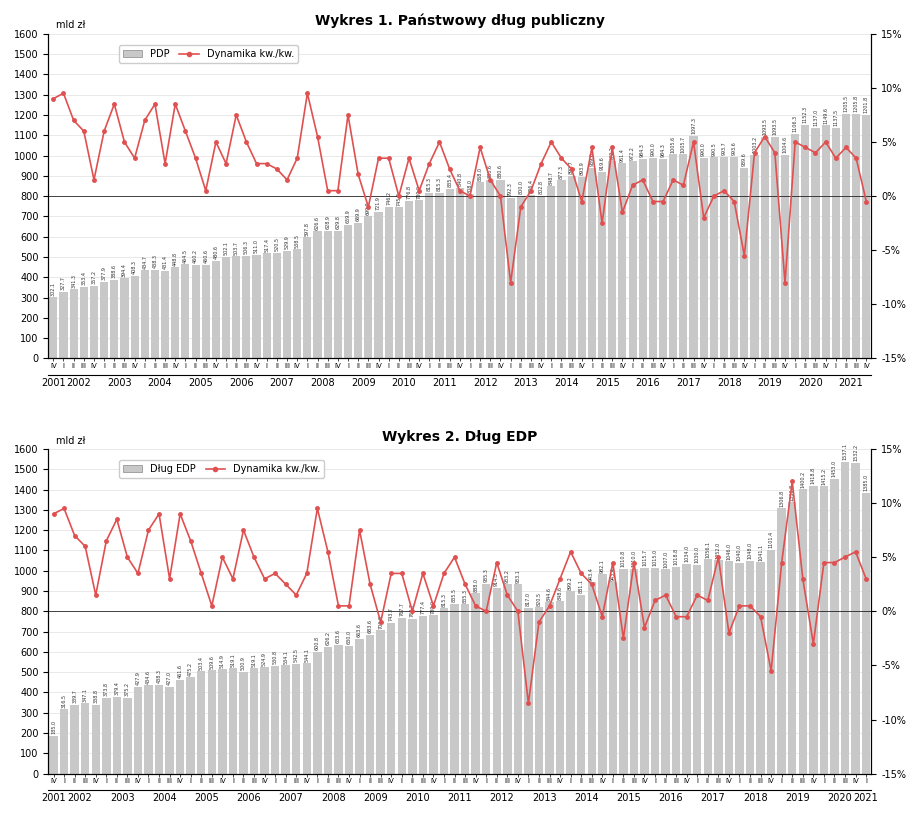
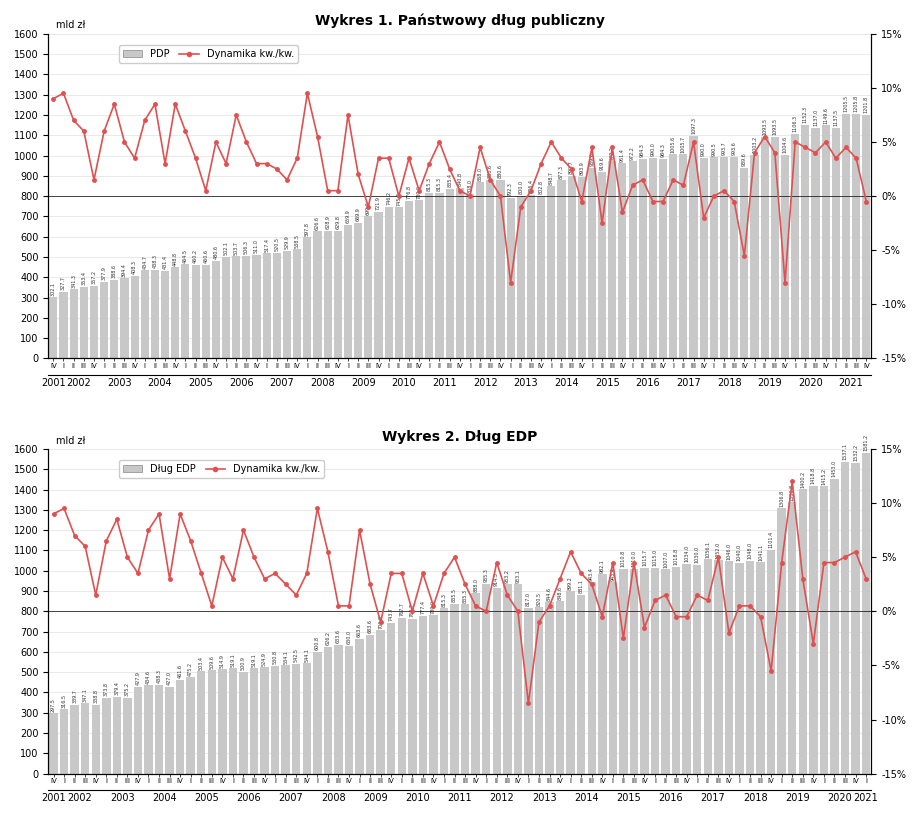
Wykres 2. Dług EDP/Dług EDP/2001: 185 -> 298
Wykres 2. Dług EDP/Dług EDP/2021: 1385 -> 1581
